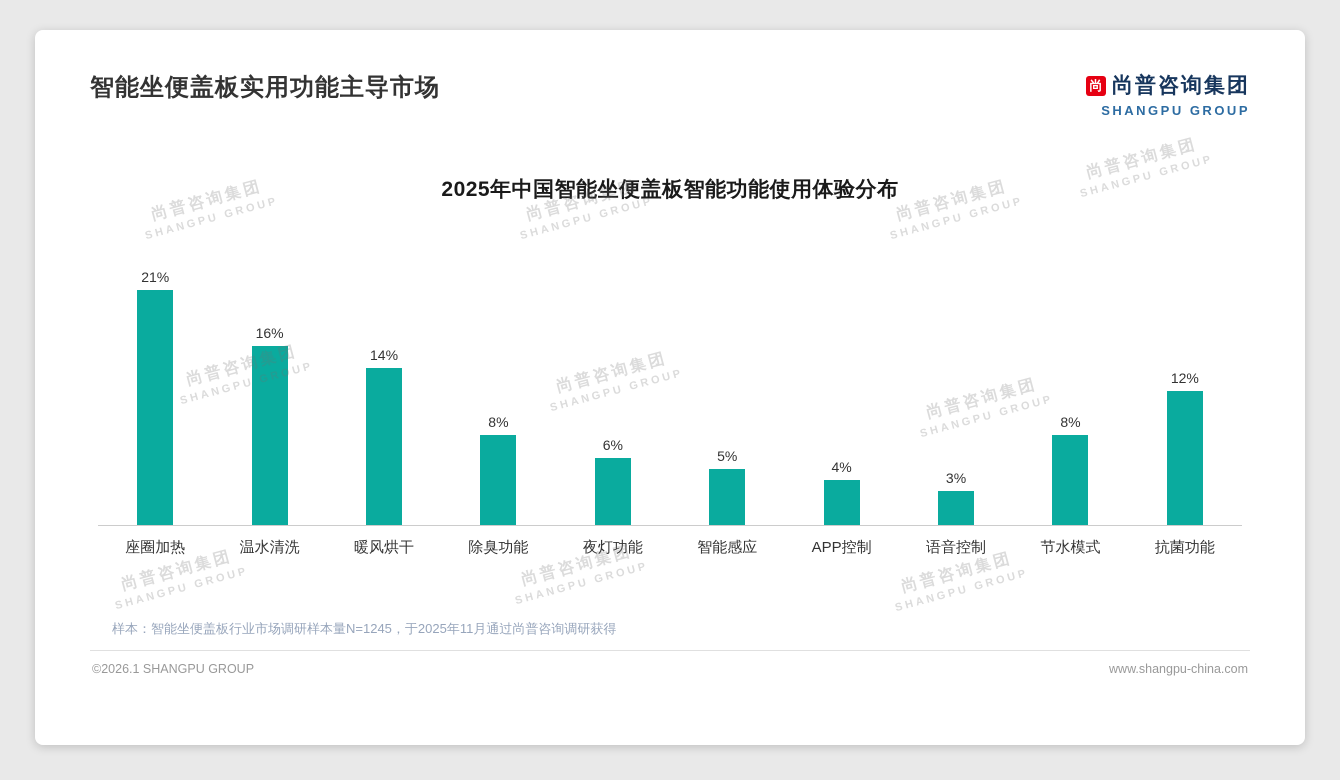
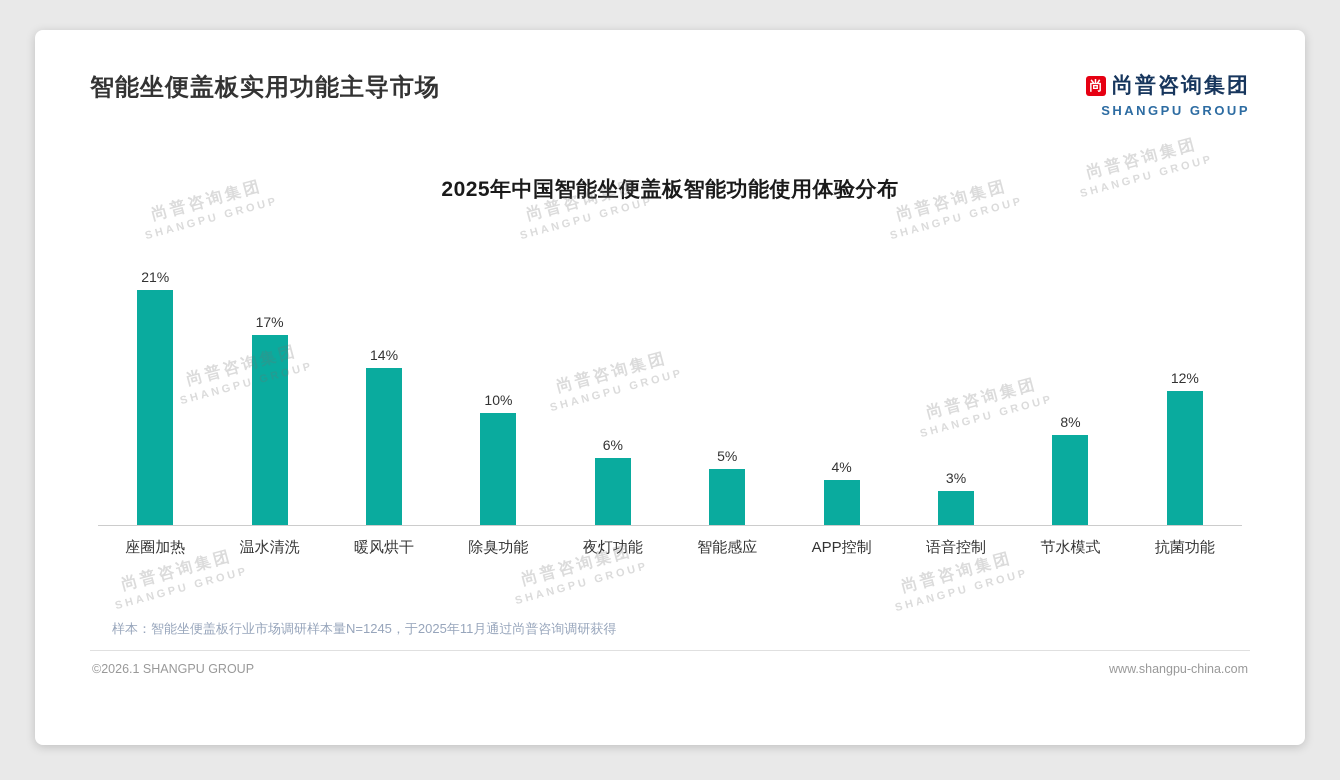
温水清洗: 16% -> 17%
除臭功能: 8% -> 10%
